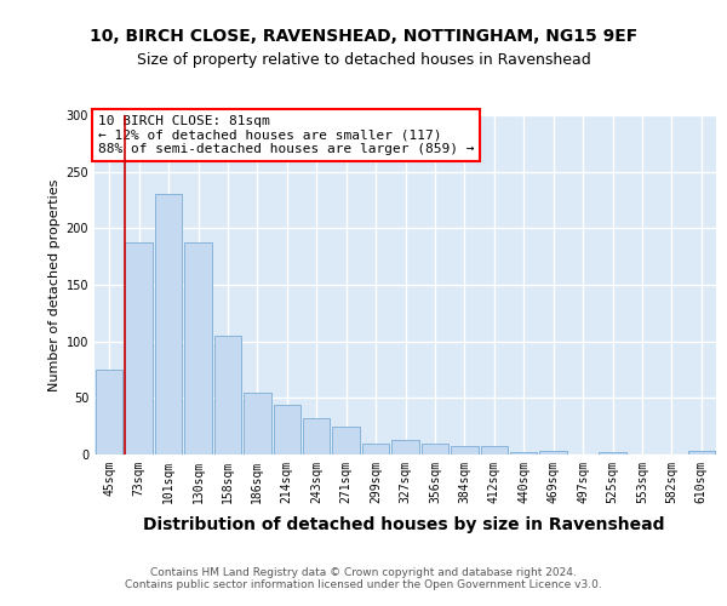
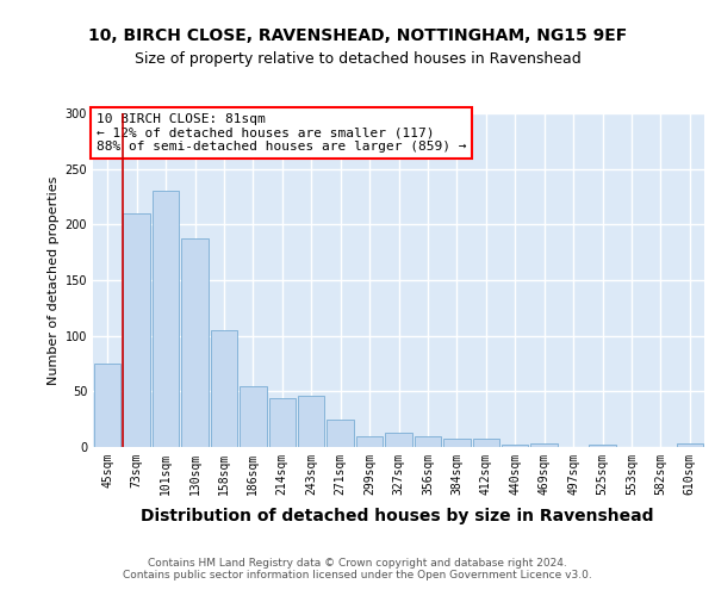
73sqm: 188 -> 210
243sqm: 32 -> 46
